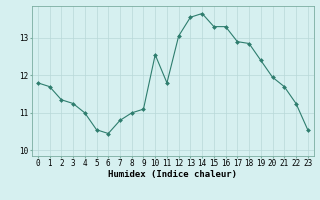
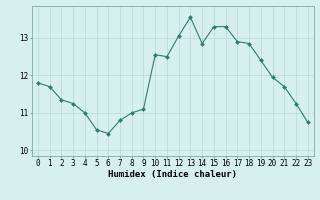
11: 11.80 -> 12.50
14: 13.65 -> 12.85
23: 10.55 -> 10.75
